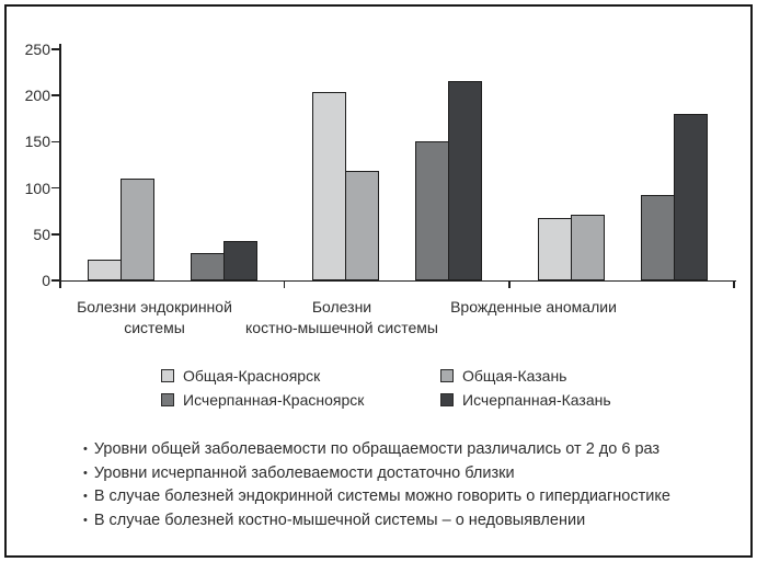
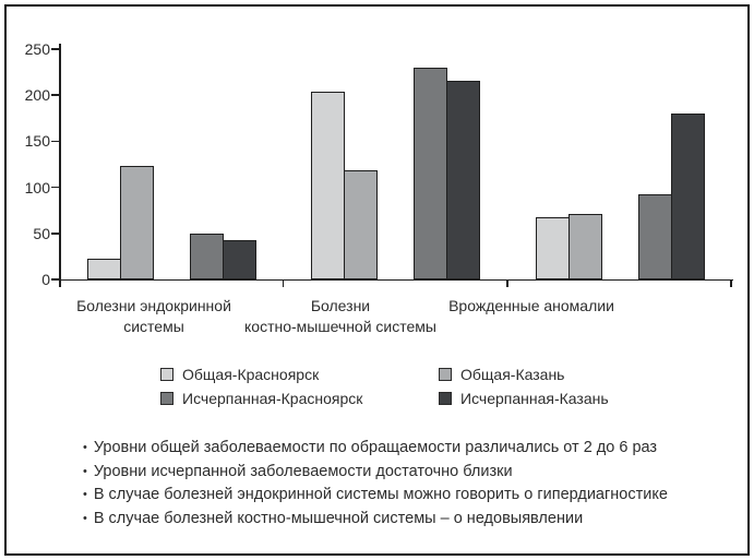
Общая-Казань/Болезни эндокринной системы: 110 -> 120
Исчерпанная-Красноярск/Болезни эндокринной системы: 30 -> 50
Исчерпанная-Красноярск/Болезни костно-мышечной системы: 150 -> 230
